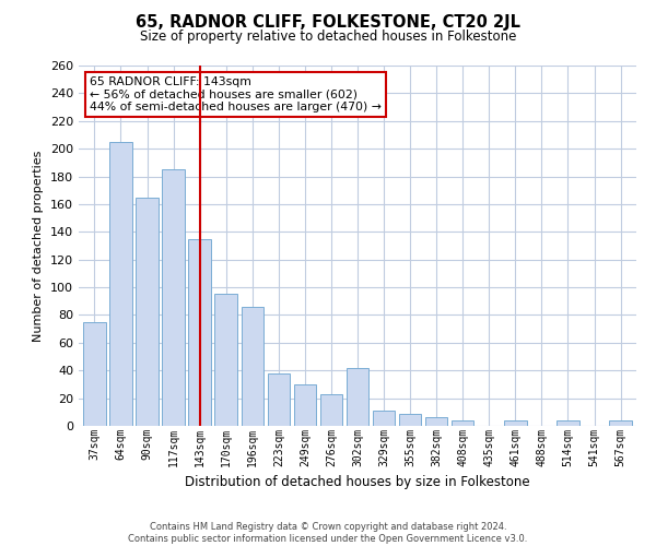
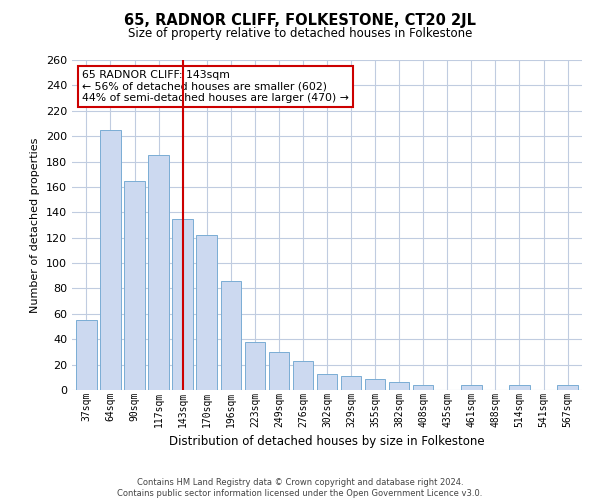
37sqm: 75 -> 55
170sqm: 95 -> 122
302sqm: 42 -> 13
